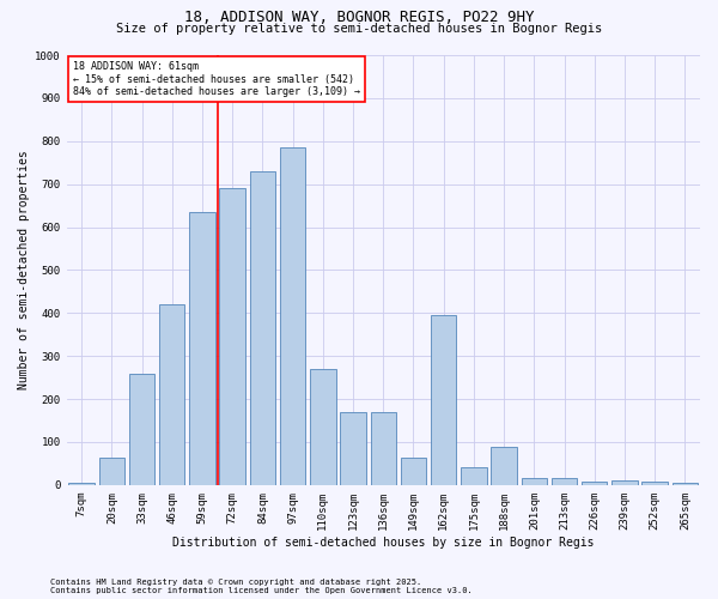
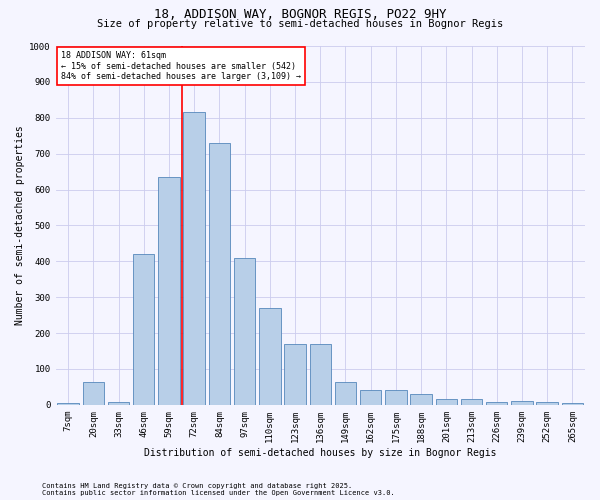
33sqm: 260 -> 8
72sqm: 690 -> 815
97sqm: 785 -> 410
162sqm: 395 -> 40
188sqm: 90 -> 30
